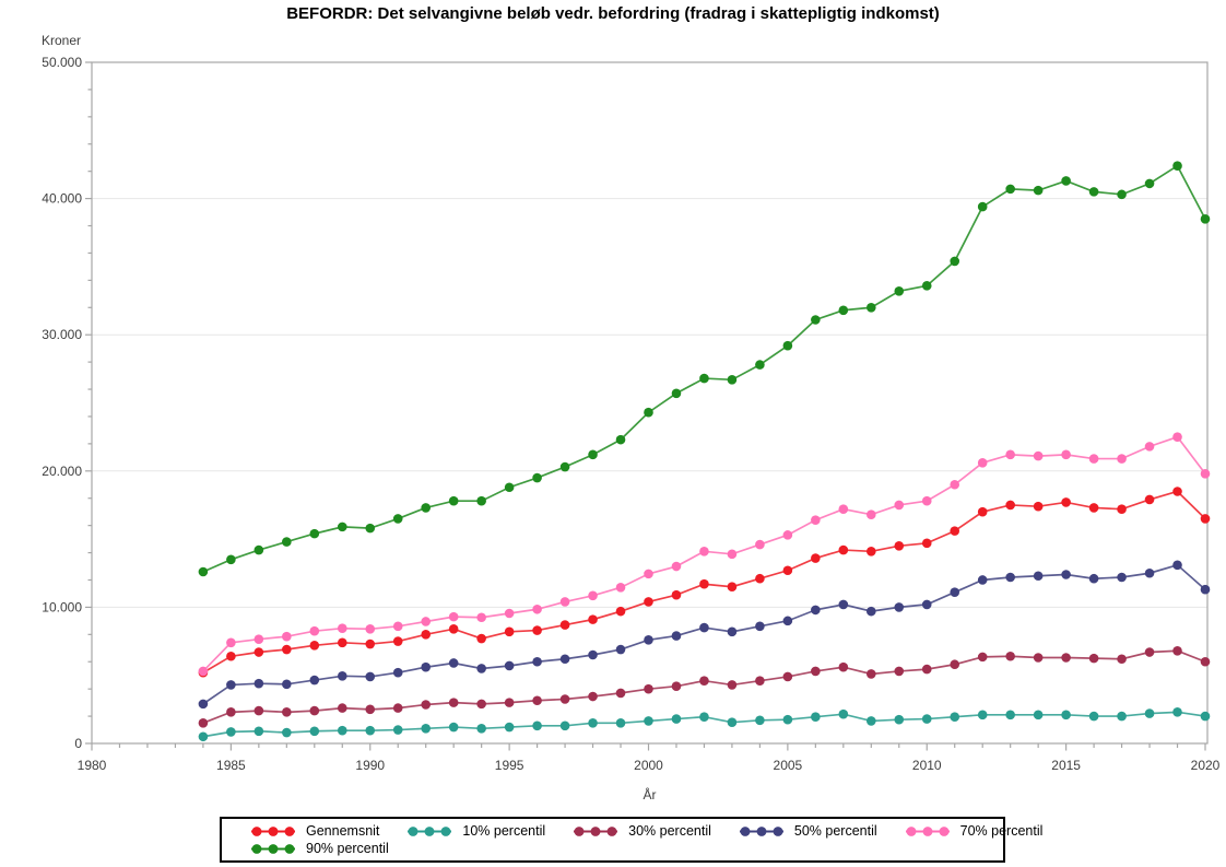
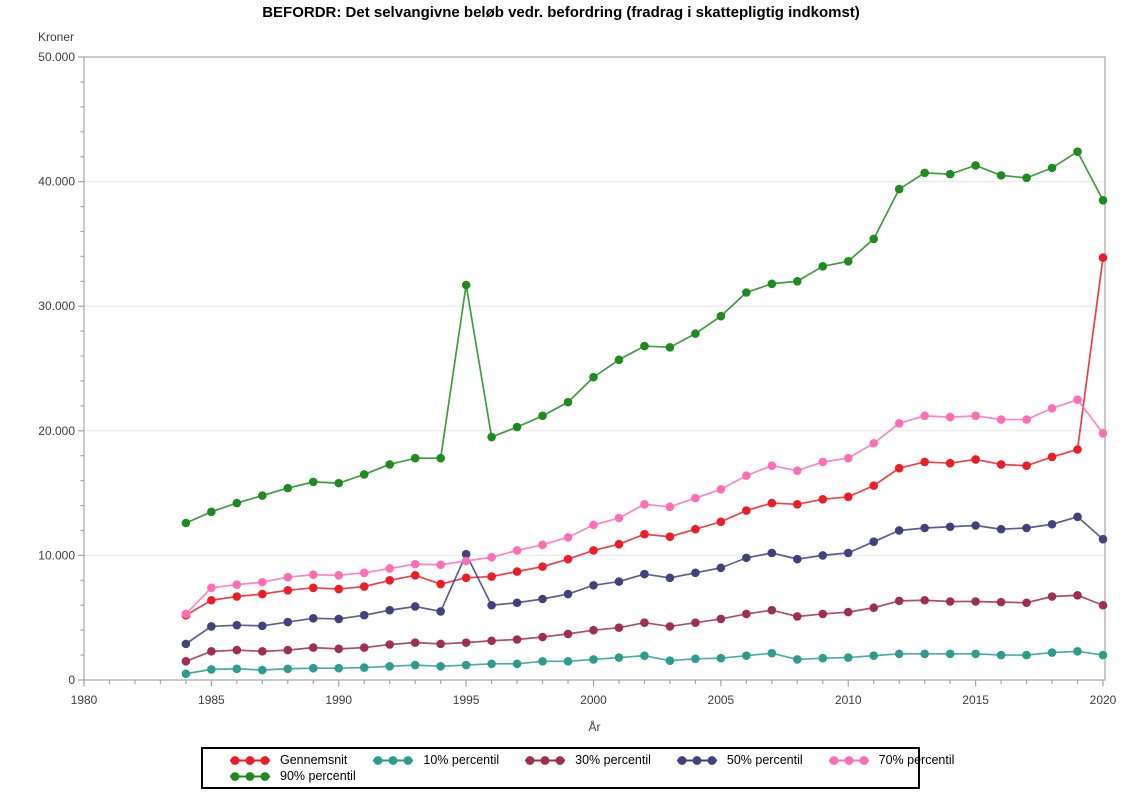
50% percentil/1995: 5700 -> 10100
90% percentil/1995: 18800 -> 31700
Gennemsnit/2020: 16500 -> 33900
